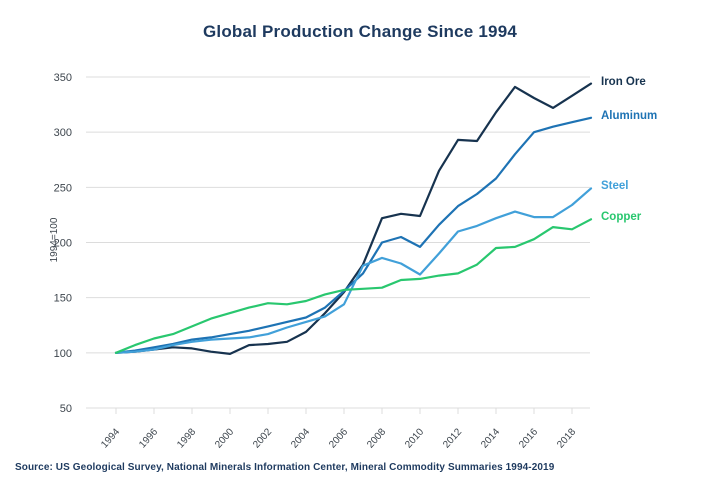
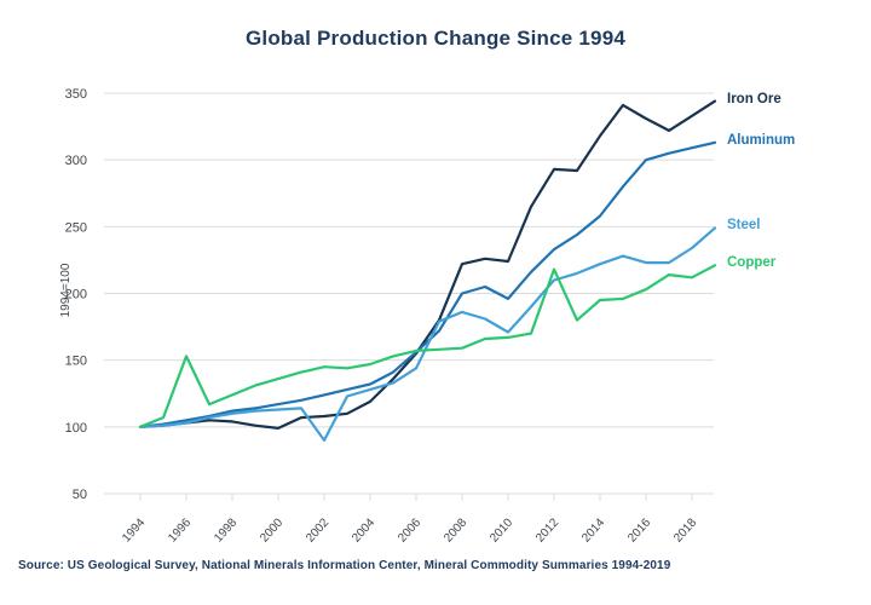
Copper/1996: 113 -> 153
Steel/2002: 117 -> 90
Copper/2012: 172 -> 218
